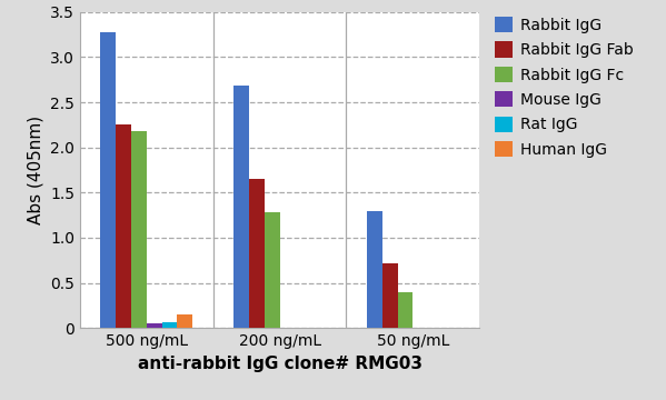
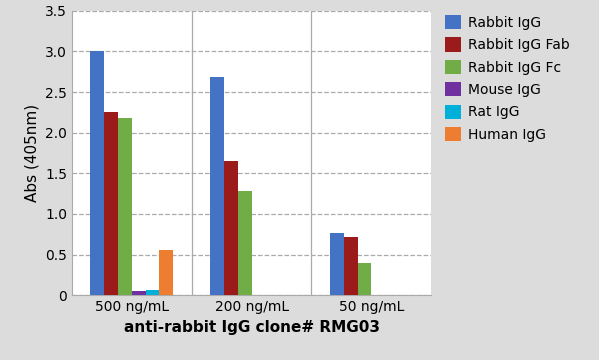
Rabbit IgG/500 ng/mL: 3.27 -> 3.00
Human IgG/500 ng/mL: 0.15 -> 0.56
Rabbit IgG/50 ng/mL: 1.30 -> 0.76
